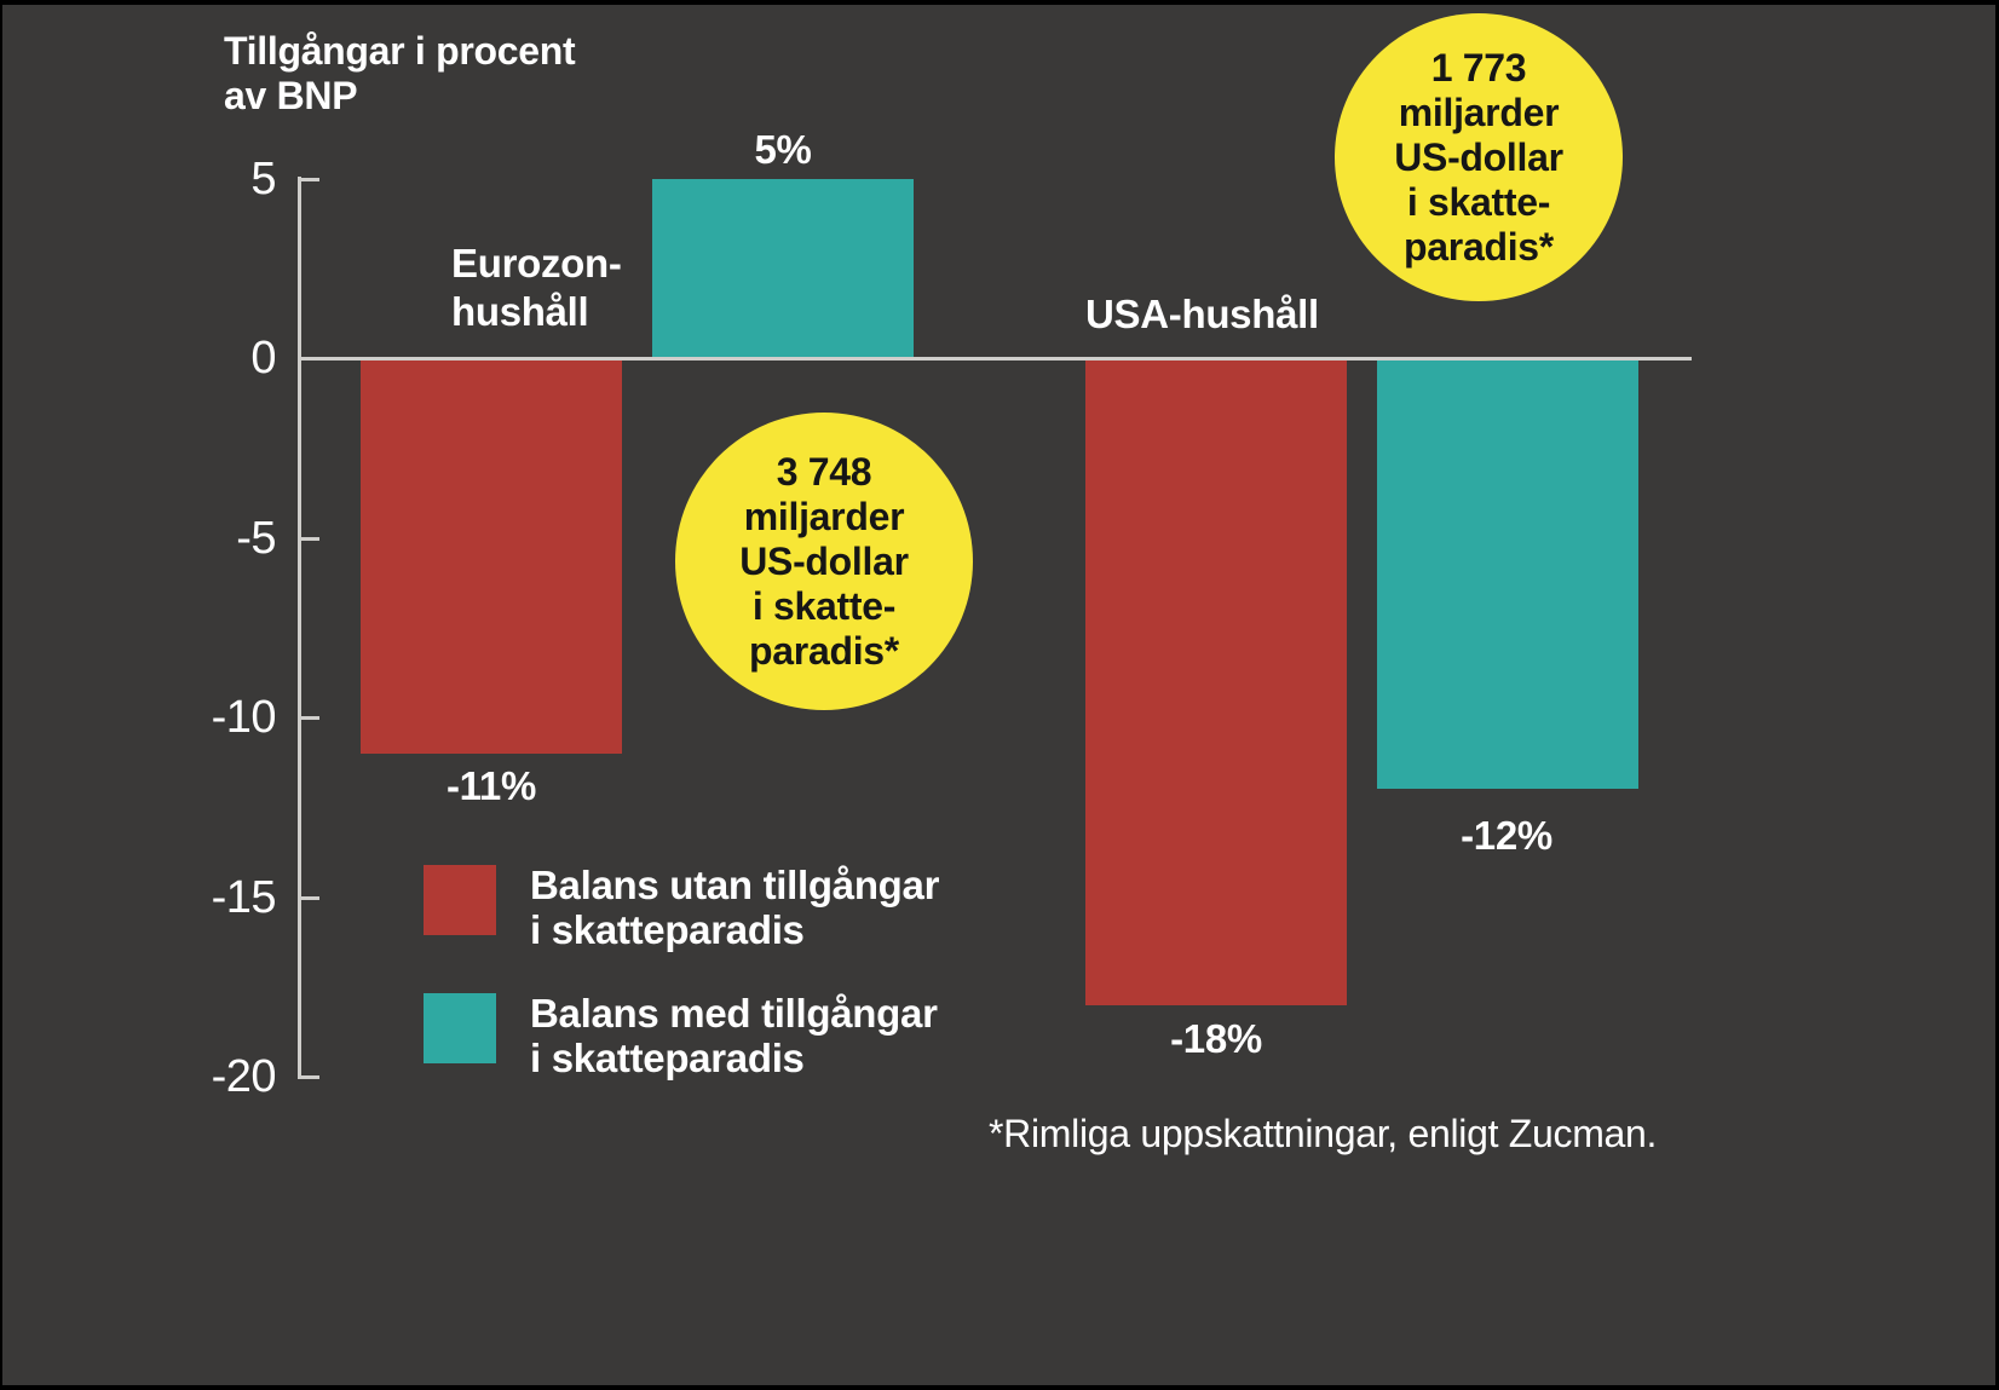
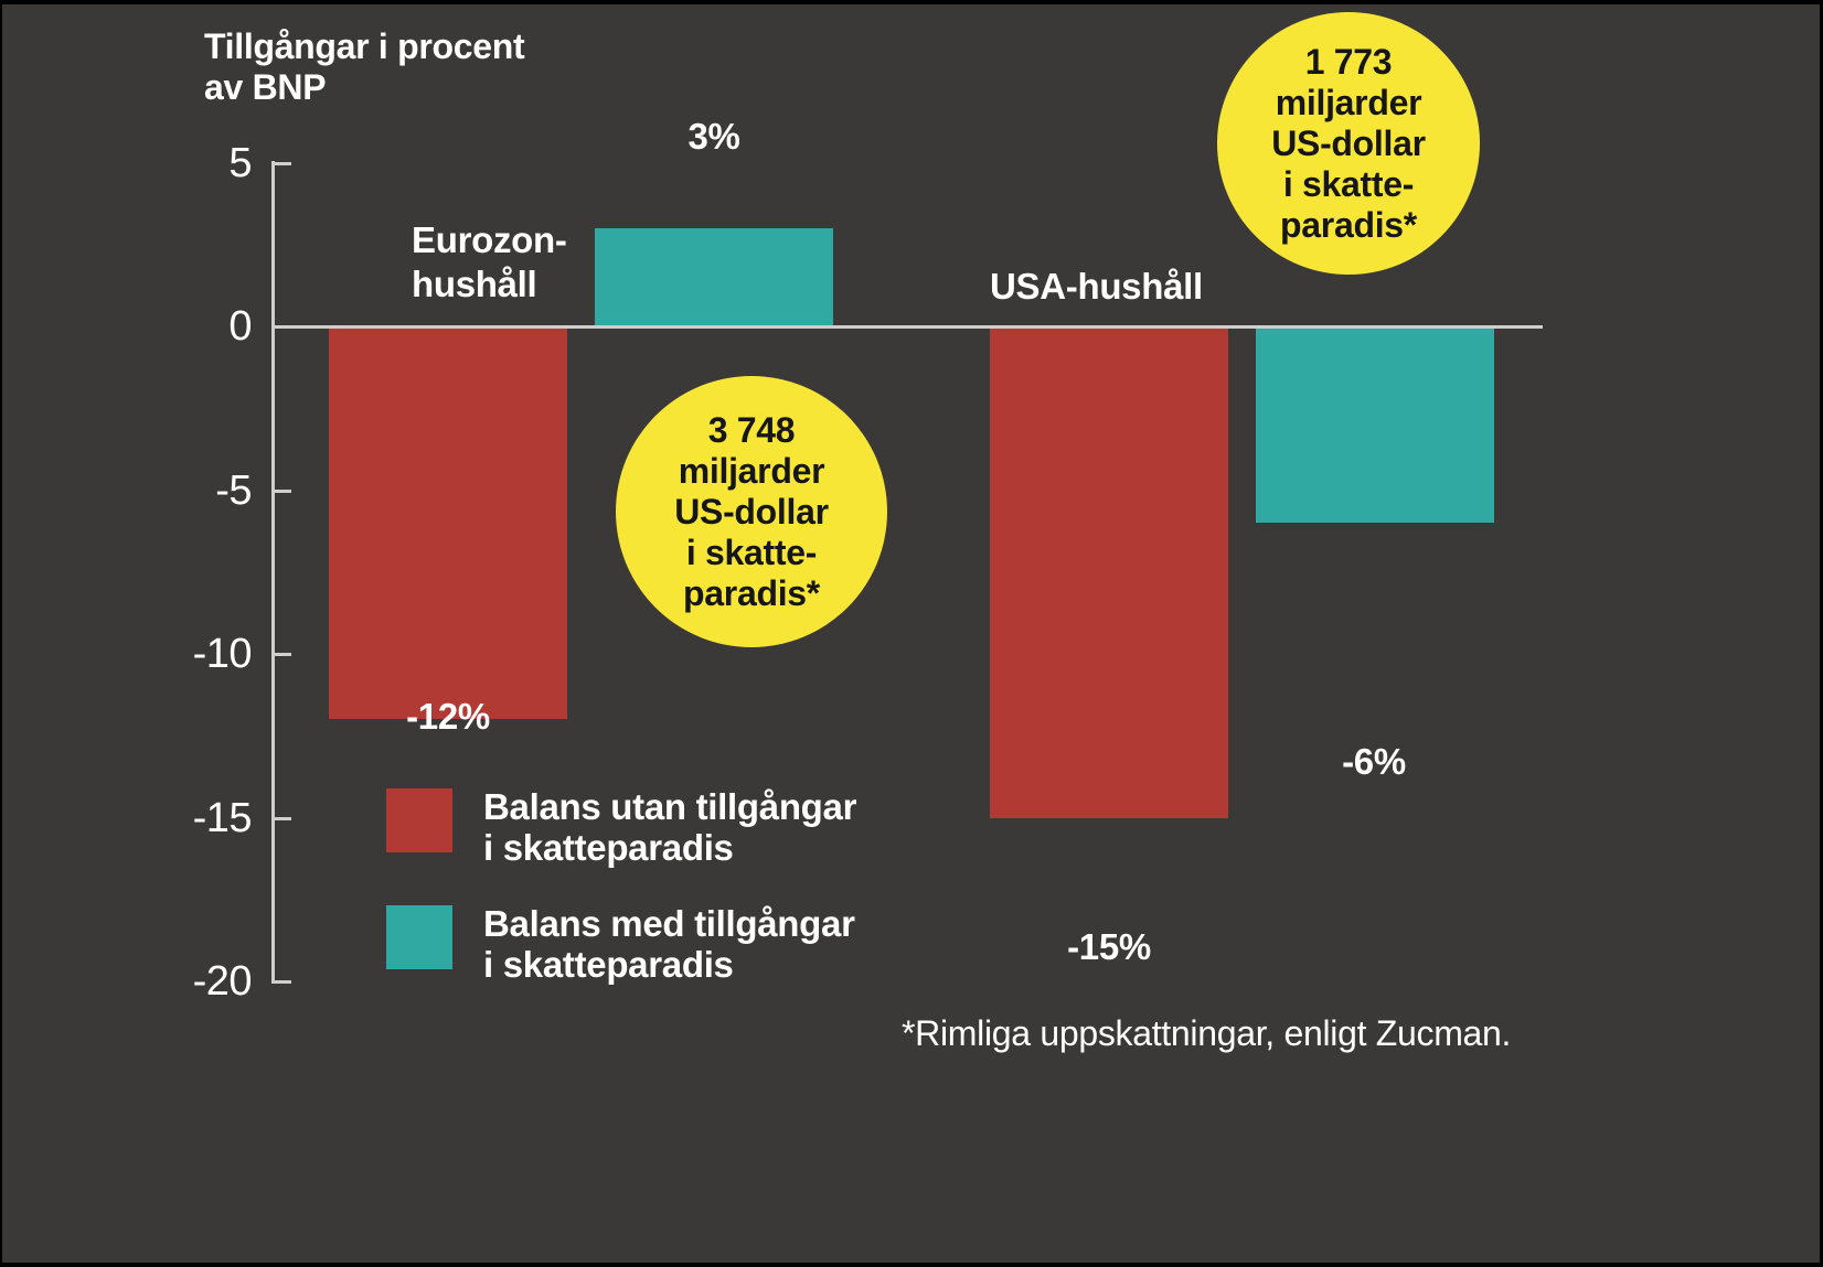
Balans utan tillgångar i skatteparadis/Eurozon-hushåll: -11% -> -12%
Balans med tillgångar i skatteparadis/Eurozon-hushåll: 5% -> 3%
Balans utan tillgångar i skatteparadis/USA-hushåll: -18% -> -15%
Balans med tillgångar i skatteparadis/USA-hushåll: -12% -> -6%
